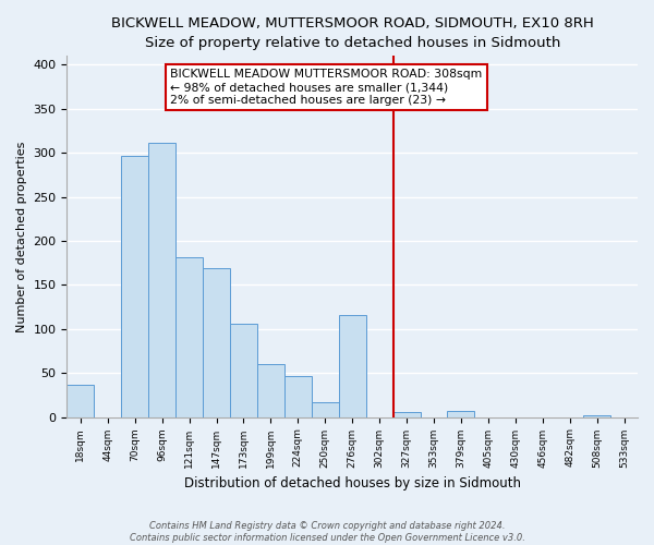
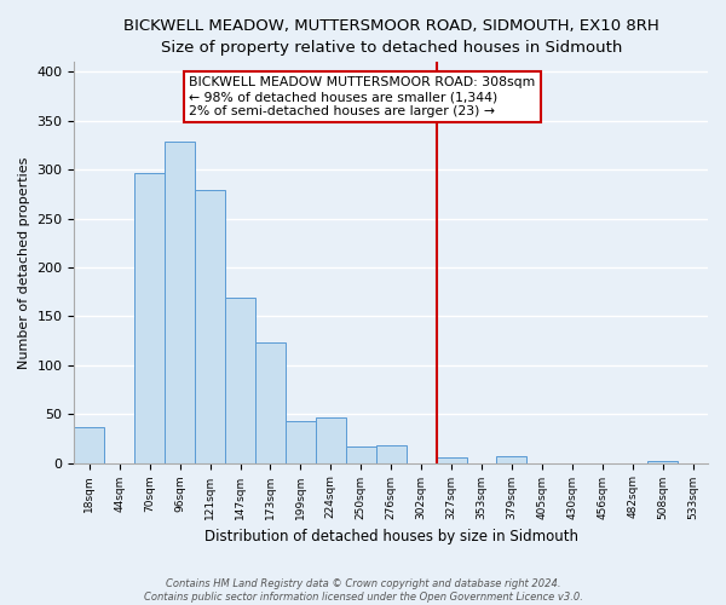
96sqm: 312 -> 329
121sqm: 182 -> 279
173sqm: 106 -> 123
199sqm: 60 -> 43
276sqm: 116 -> 18
